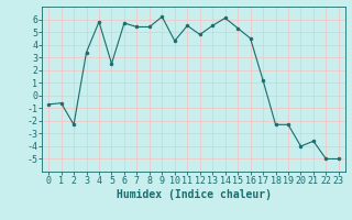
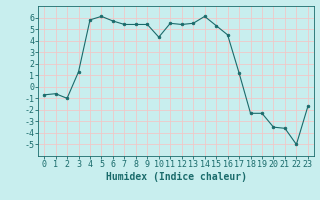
2: -2.3 -> -1.0
3: 3.4 -> 1.3
5: 2.5 -> 6.1
9: 6.2 -> 5.4
12: 4.8 -> 5.4
20: -4.0 -> -3.5
23: -5.0 -> -1.7
